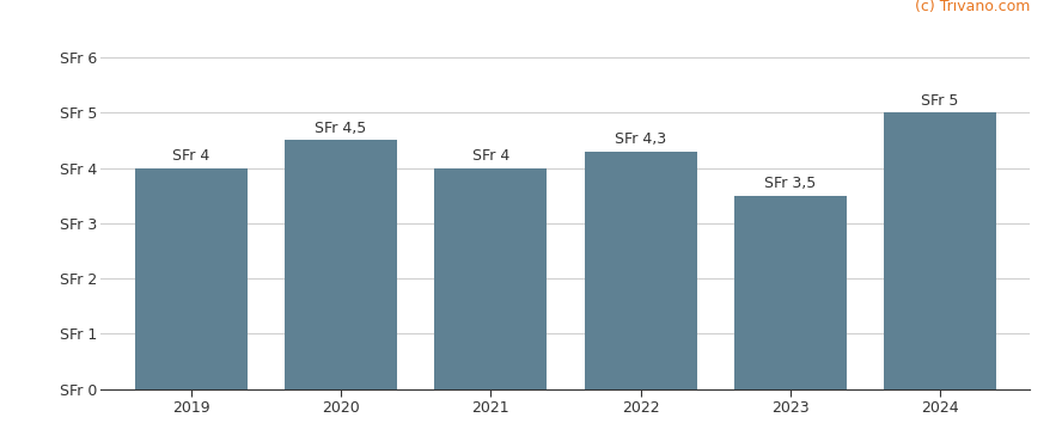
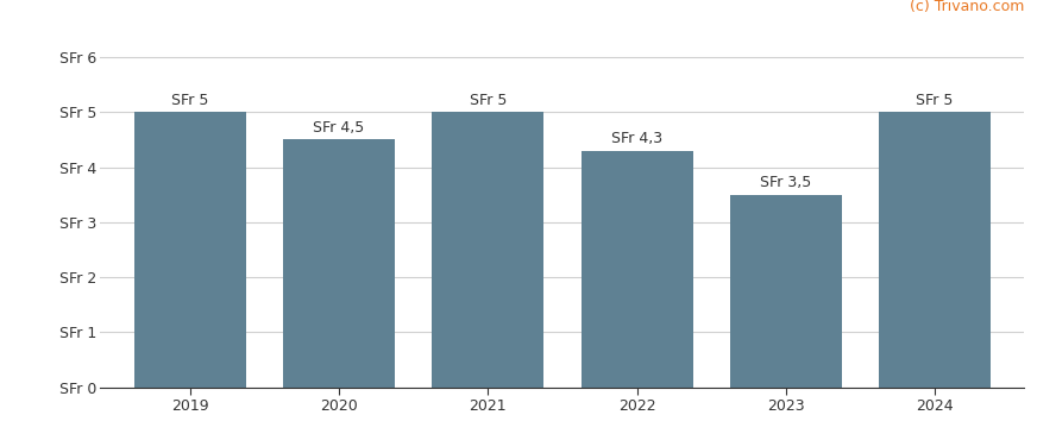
2019: 4 -> 5
2021: 4 -> 5
